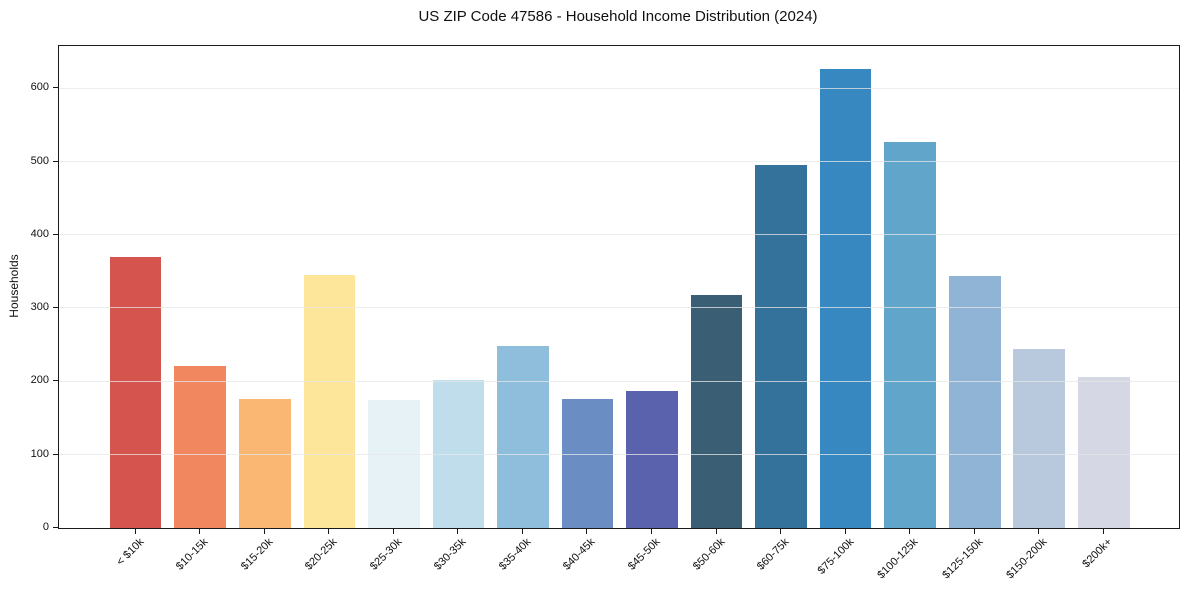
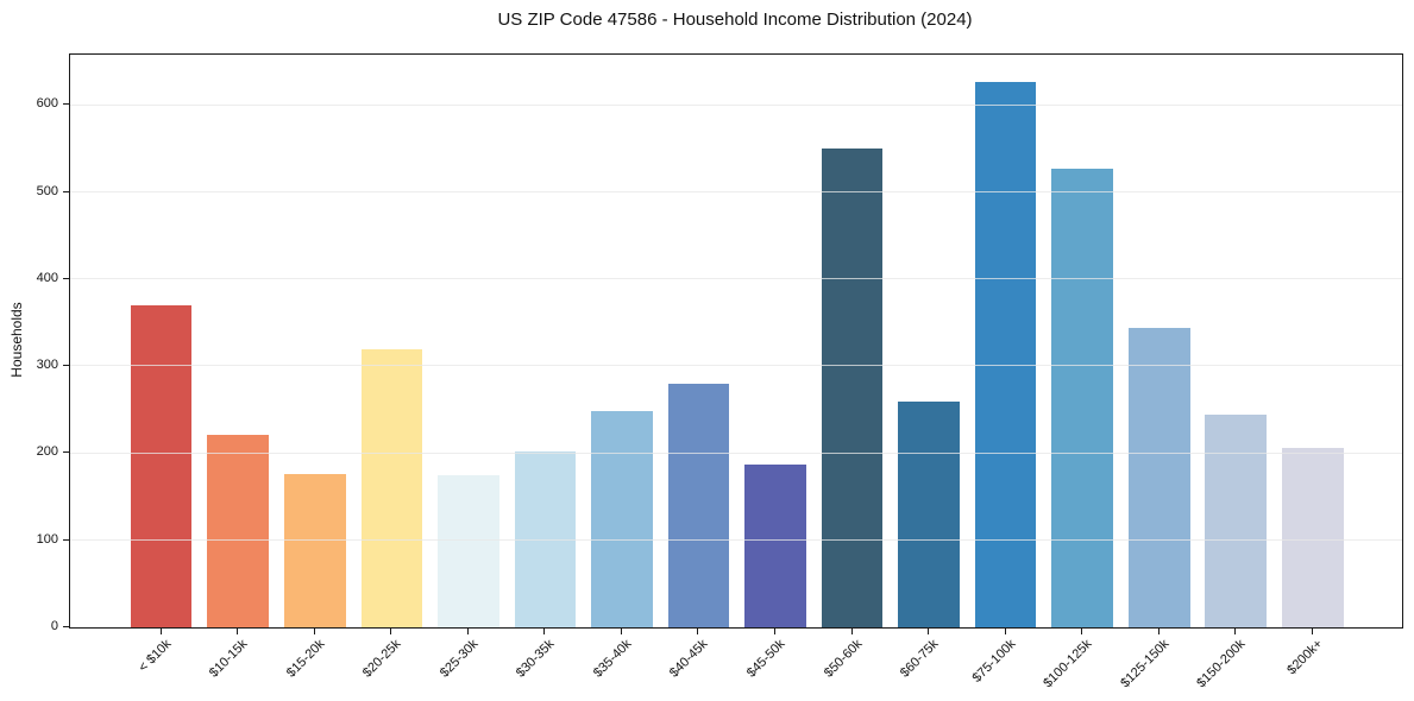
$20-25k: 350 -> 320
$40-45k: 180 -> 280
$50-60k: 320 -> 550
$60-75k: 500 -> 260
